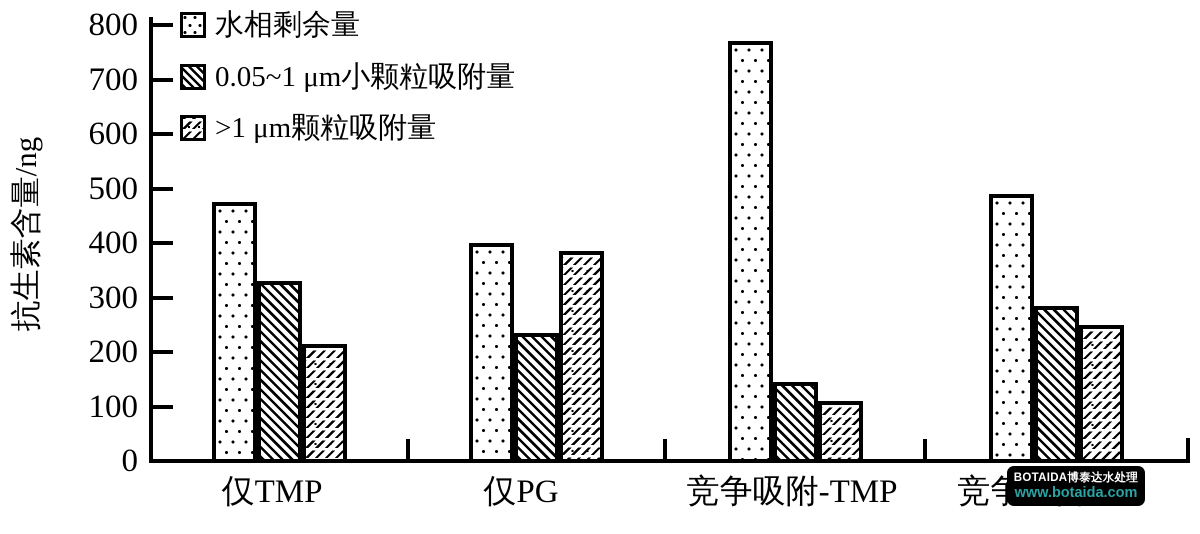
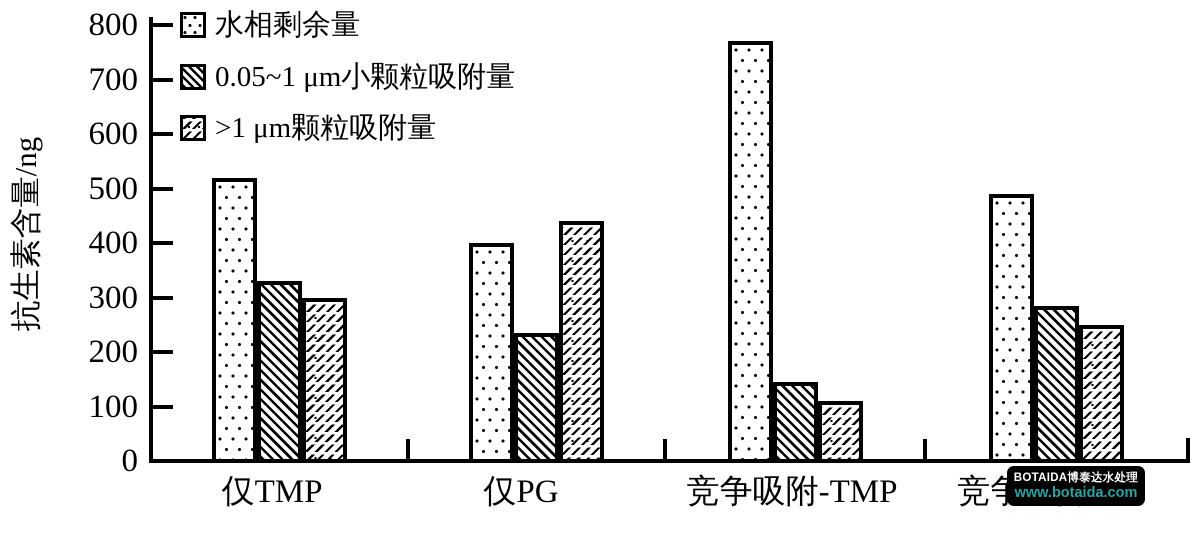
水相剩余量/仅TMP: 480 -> 520
>1 μm颗粒吸附量/仅TMP: 220 -> 300
>1 μm颗粒吸附量/仅PG: 380 -> 440
